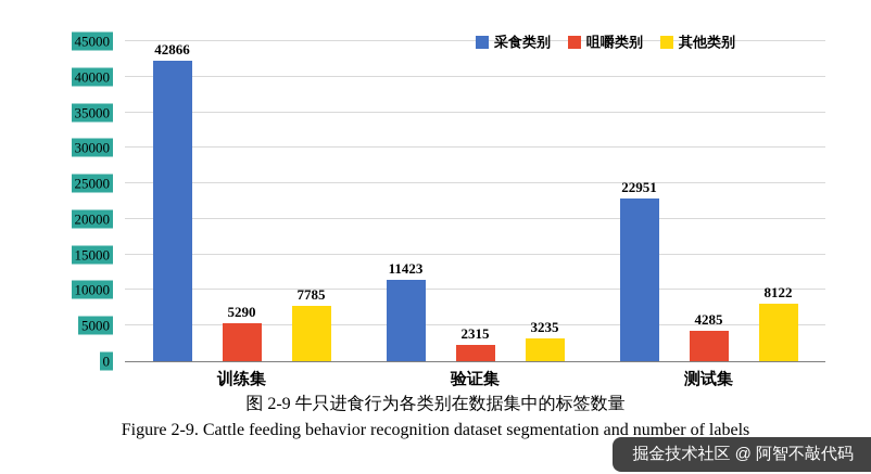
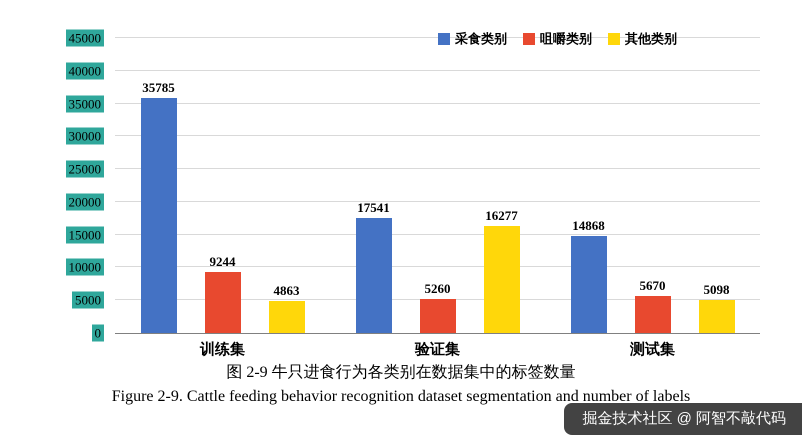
采食类别/训练集: 42866 -> 35785
咀嚼类别/训练集: 5290 -> 9244
其他类别/训练集: 7785 -> 4863
采食类别/验证集: 11423 -> 17541
咀嚼类别/验证集: 2315 -> 5260
其他类别/验证集: 3235 -> 16277
采食类别/测试集: 22951 -> 14868
咀嚼类别/测试集: 4285 -> 5670
其他类别/测试集: 8122 -> 5098
